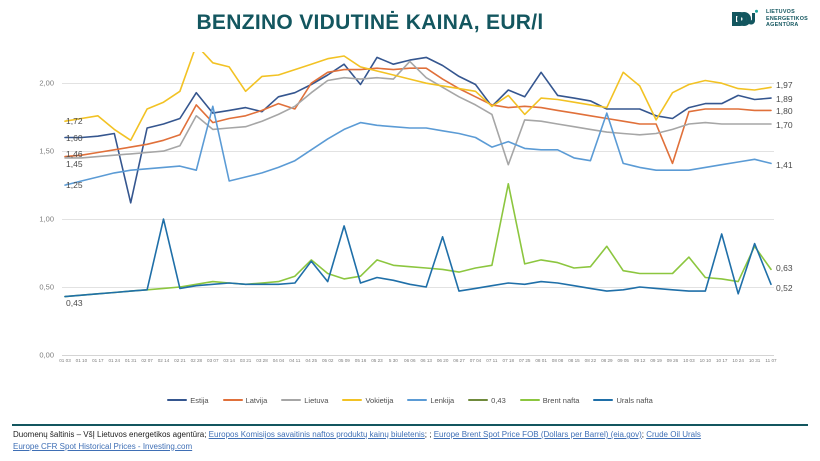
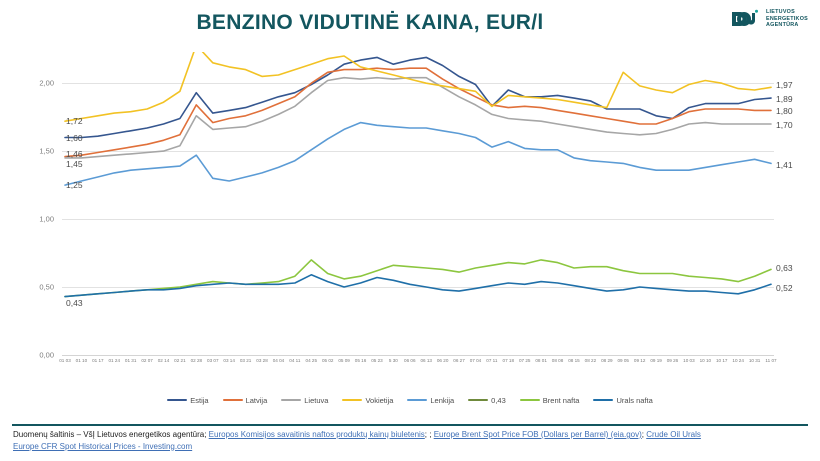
Vokietija/01 24: 1,66 -> 1,78
Estija/01 31: 1,12 -> 1,65
Vokietija/01 31: 1,58 -> 1,79
Urals nafta/02 14: 1,00 -> 0,48
Lenkija/02 28: 1,36 -> 1,47
Lenkija/03 07: 1,83 -> 1,30
Vokietija/03 21: 1,94 -> 2,10
Estija/03 28: 1,79 -> 1,86
Latvija/04 11: 1,81 -> 1,90
Urals nafta/04 25: 0,69 -> 0,59
Urals nafta/05 09: 0,95 -> 0,50
Estija/05 16: 1,99 -> 2,17
Brent nafta/05 23: 0,70 -> 0,62
Lietuva/06 06: 2,16 -> 2,04
Urals nafta/06 20: 0,87 -> 0,48
Lietuva/07 18: 1,40 -> 1,74
Brent nafta/07 18: 1,26 -> 0,68
Vokietija/07 25: 1,77 -> 1,90
Estija/08 01: 2,08 -> 1,90
Lenkija/08 29: 1,78 -> 1,42
Brent nafta/08 29: 0,80 -> 0,65
Vokietija/09 19: 1,73 -> 1,95
Latvija/09 26: 1,41 -> 1,74
Brent nafta/10 03: 0,72 -> 0,58
Urals nafta/10 17: 0,89 -> 0,46
Estija/10 24: 1,91 -> 1,85
Brent nafta/10 31: 0,80 -> 0,58
Urals nafta/10 31: 0,82 -> 0,48
